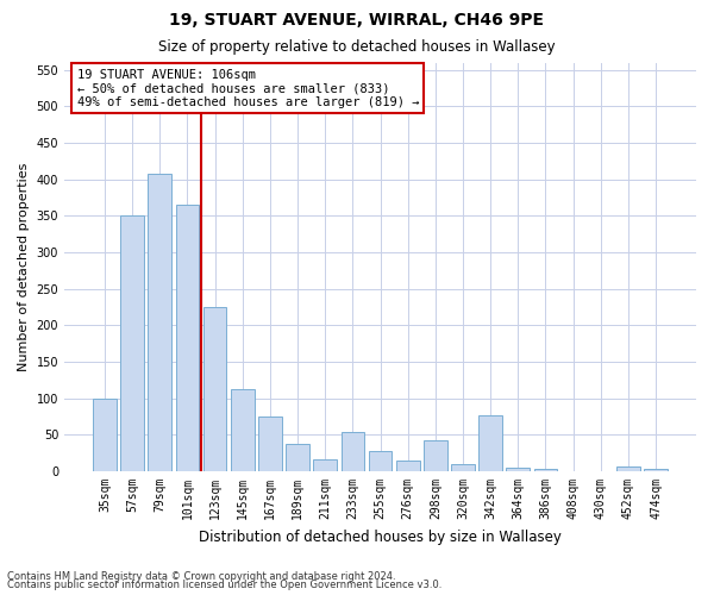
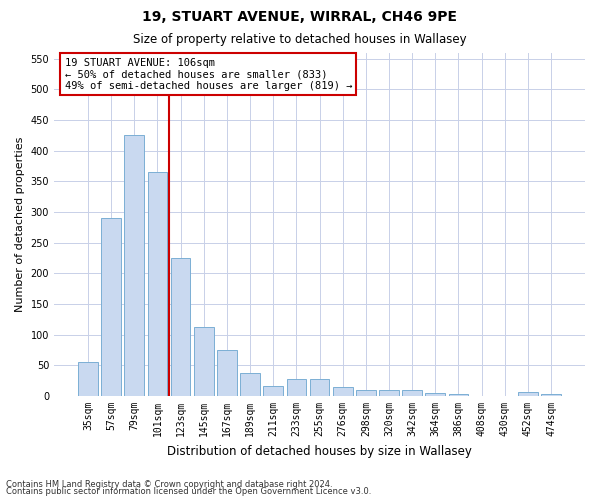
35sqm: 100 -> 55
57sqm: 350 -> 290
79sqm: 408 -> 425
233sqm: 54 -> 27
298sqm: 42 -> 10
342sqm: 76 -> 10
